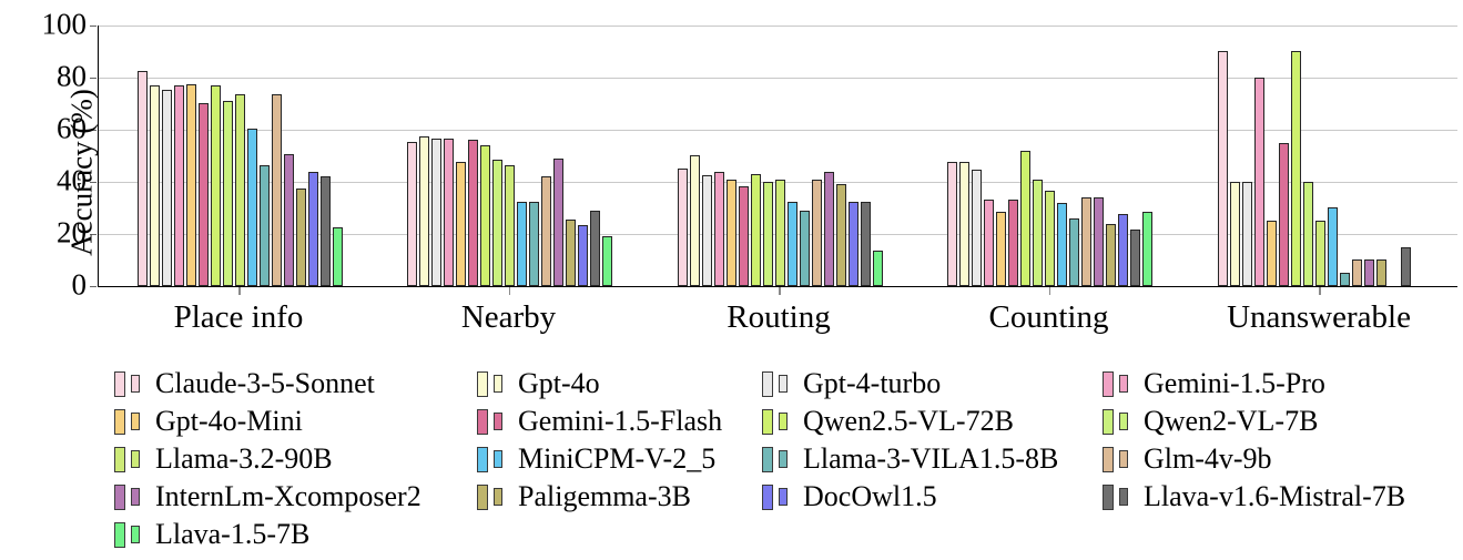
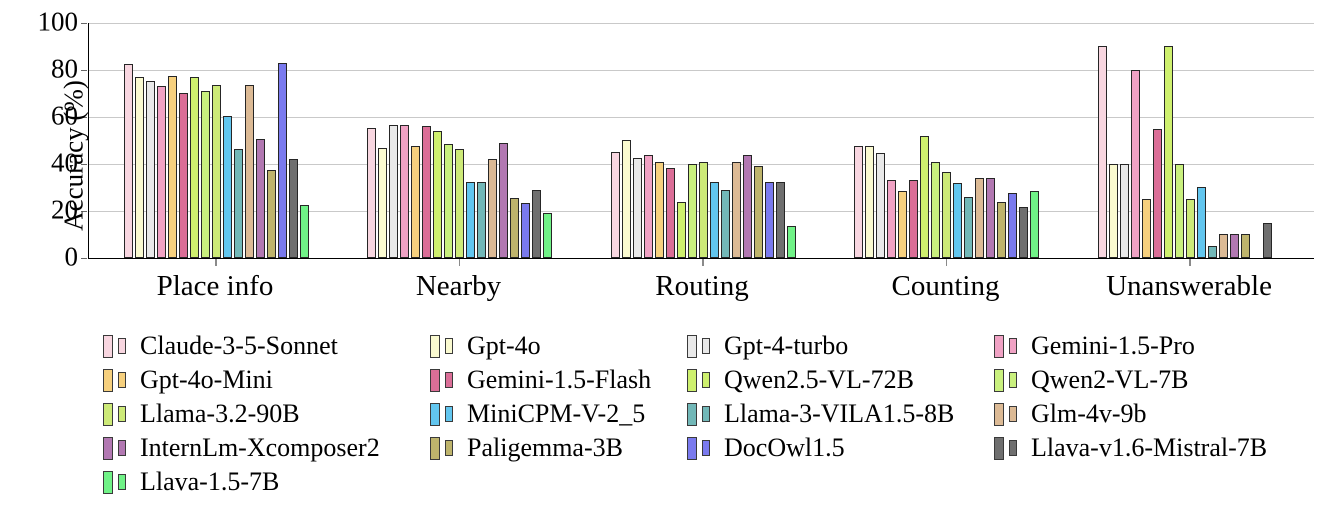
Gemini-1.5-Pro/Place info: 77 -> 73
DocOwl1.5/Place info: 44 -> 83
Gpt-4o/Nearby: 58 -> 47
Qwen2.5-VL-72B/Routing: 43 -> 24
